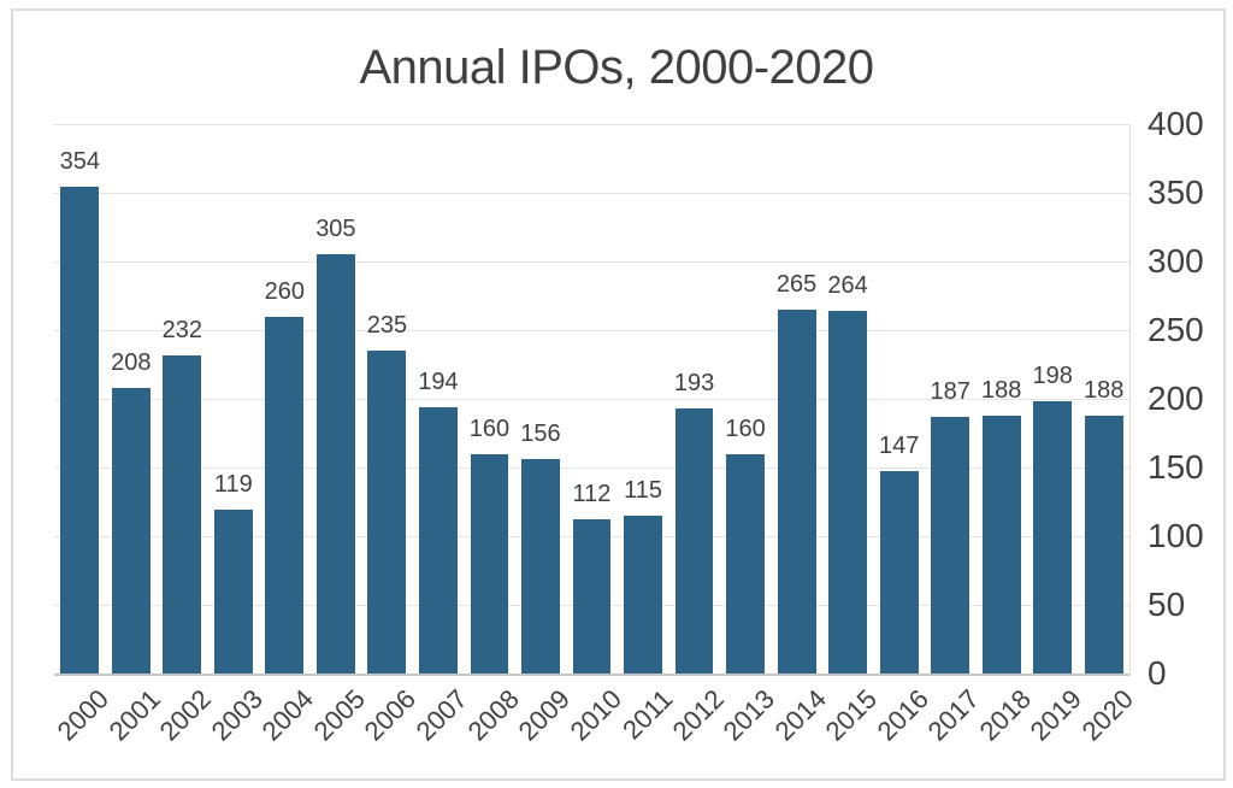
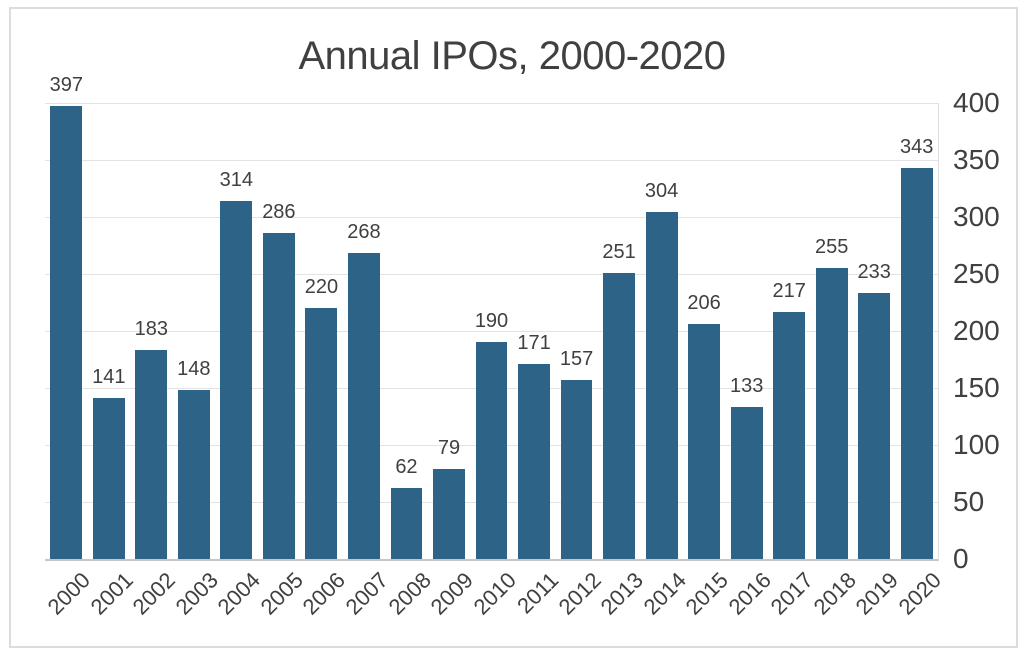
2000: 354 -> 397
2001: 208 -> 141
2002: 232 -> 183
2003: 119 -> 148
2004: 260 -> 314
2005: 305 -> 286
2006: 235 -> 220
2007: 194 -> 268
2008: 160 -> 62
2009: 156 -> 79
2010: 112 -> 190
2011: 115 -> 171
2012: 193 -> 157
2013: 160 -> 251
2014: 265 -> 304
2015: 264 -> 206
2016: 147 -> 133
2017: 187 -> 217
2018: 188 -> 255
2019: 198 -> 233
2020: 188 -> 343
